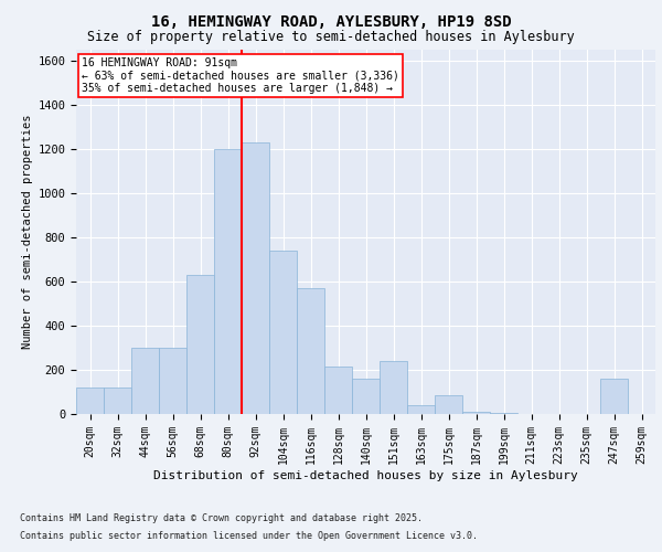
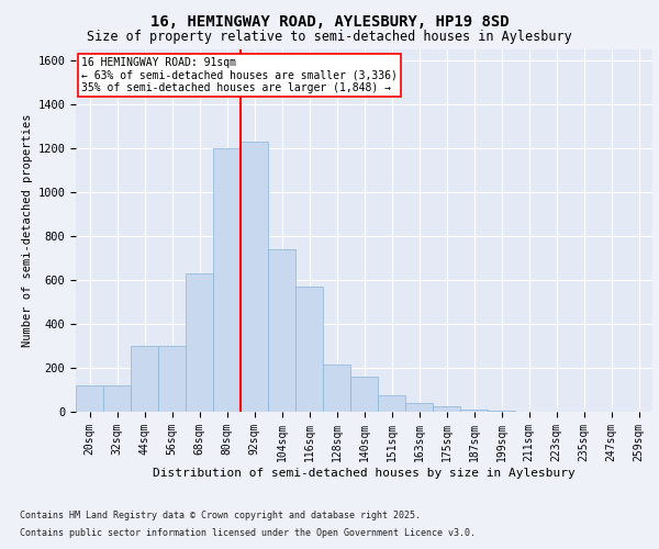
151sqm: 240 -> 75
175sqm: 85 -> 25
247sqm: 160 -> 2
